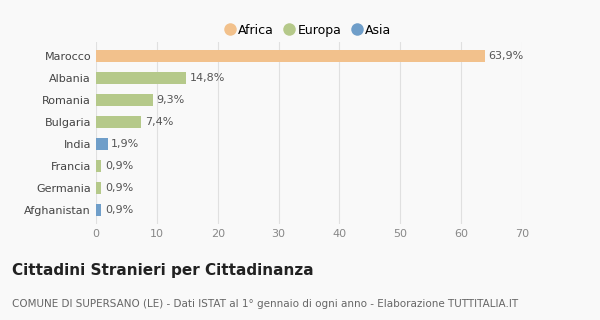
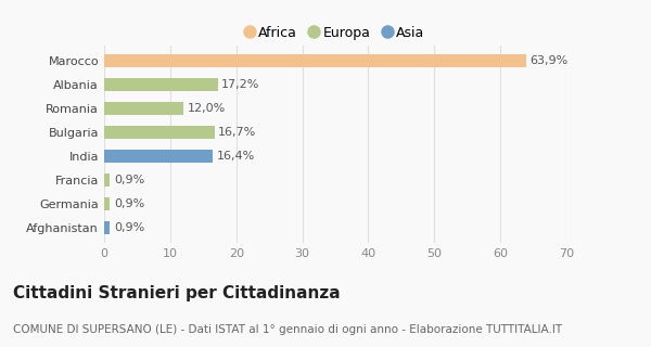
Albania: 14,8% -> 17,2%
Romania: 9,3% -> 12,0%
Bulgaria: 7,4% -> 16,7%
India: 1,9% -> 16,4%
